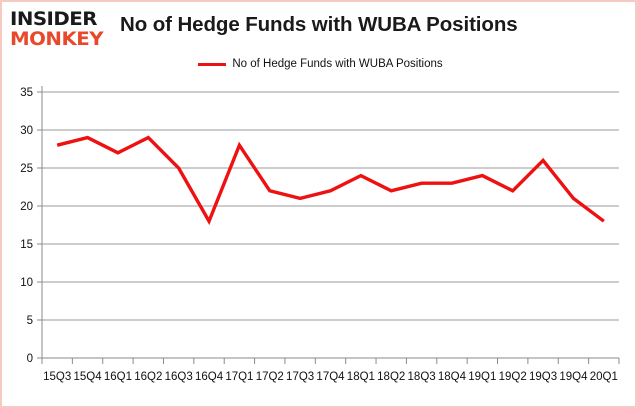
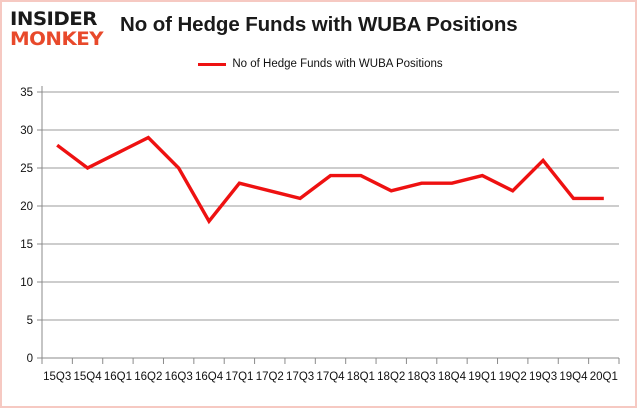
15Q4: 29 -> 25
17Q1: 28 -> 23
17Q4: 22 -> 24
20Q1: 18 -> 21
